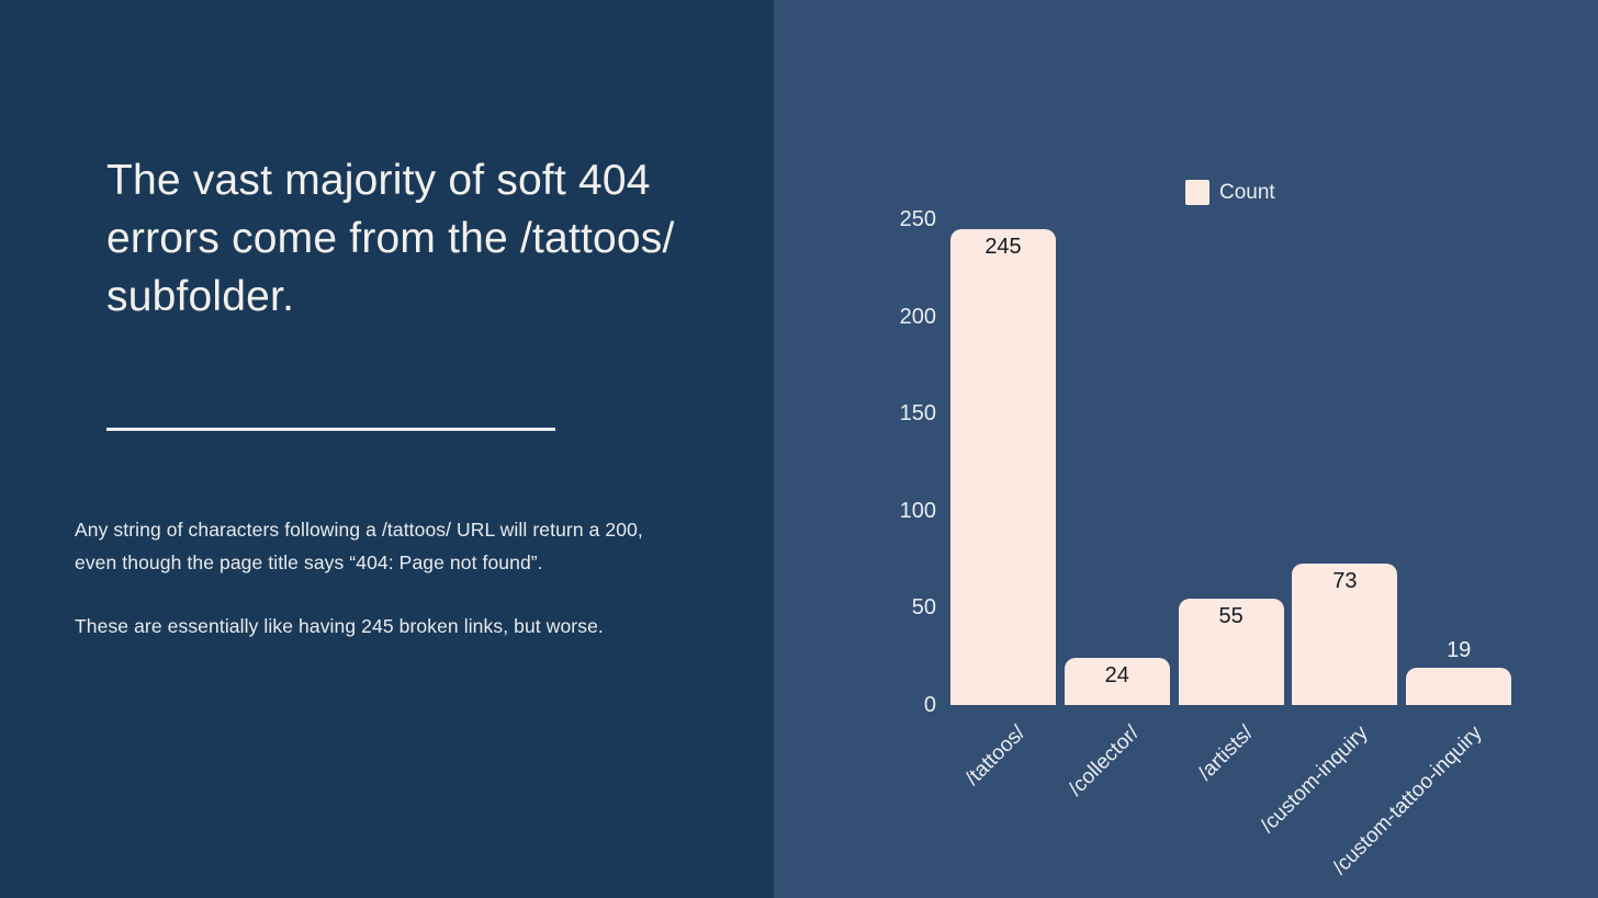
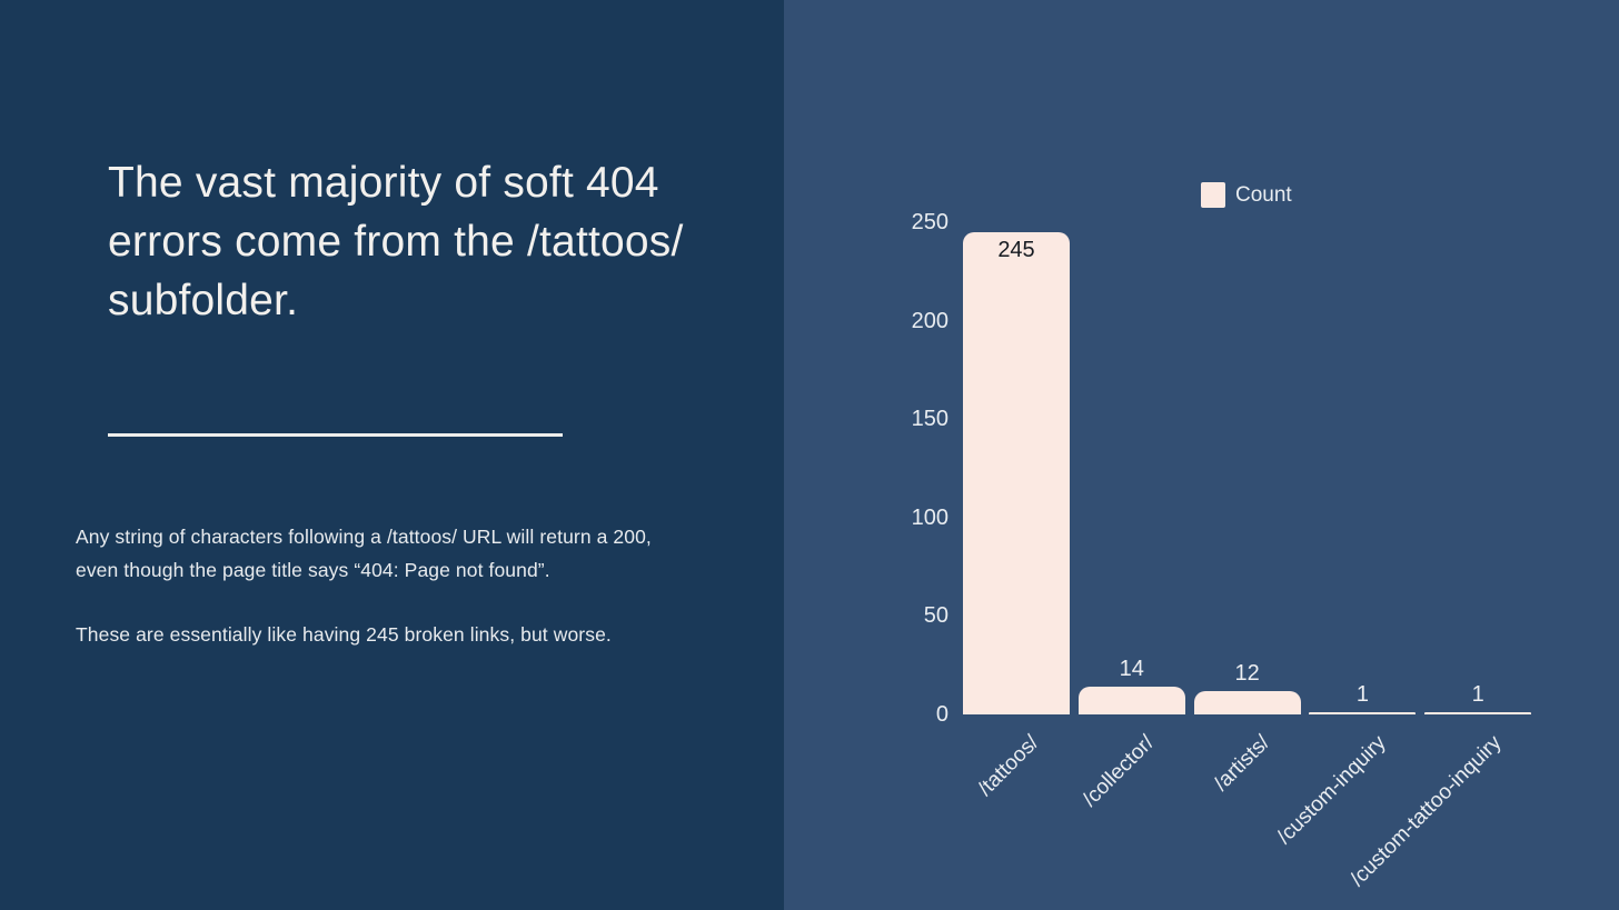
/collector/: 24 -> 14
/artists/: 55 -> 12
/custom-inquiry: 73 -> 1
/custom-tattoo-inquiry: 19 -> 1
